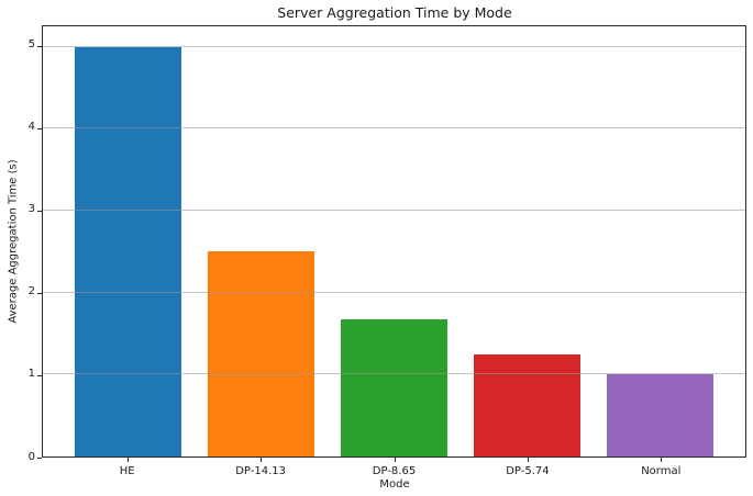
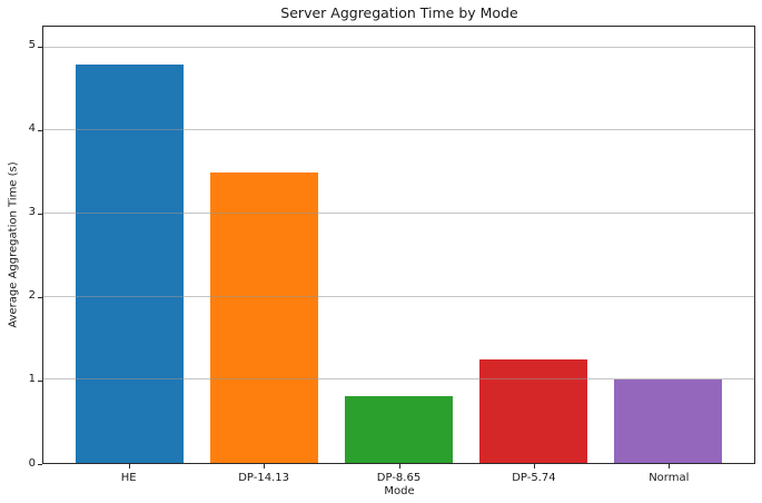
HE: 5.0 -> 4.8
DP-14.13: 2.5 -> 3.5
DP-8.65: 1.7 -> 0.8
